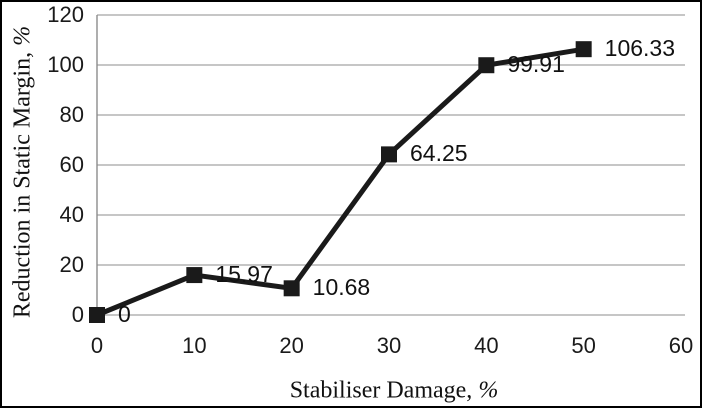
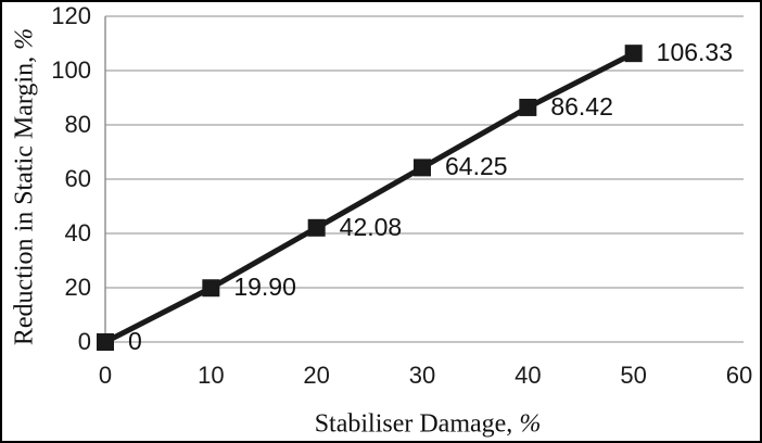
10: 15.97 -> 19.90
20: 10.68 -> 42.08
40: 99.91 -> 86.42
